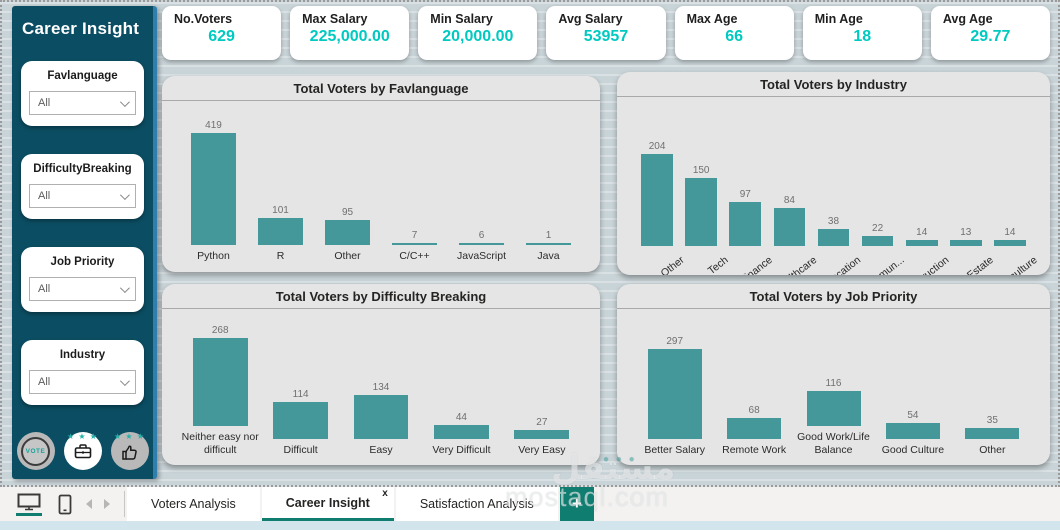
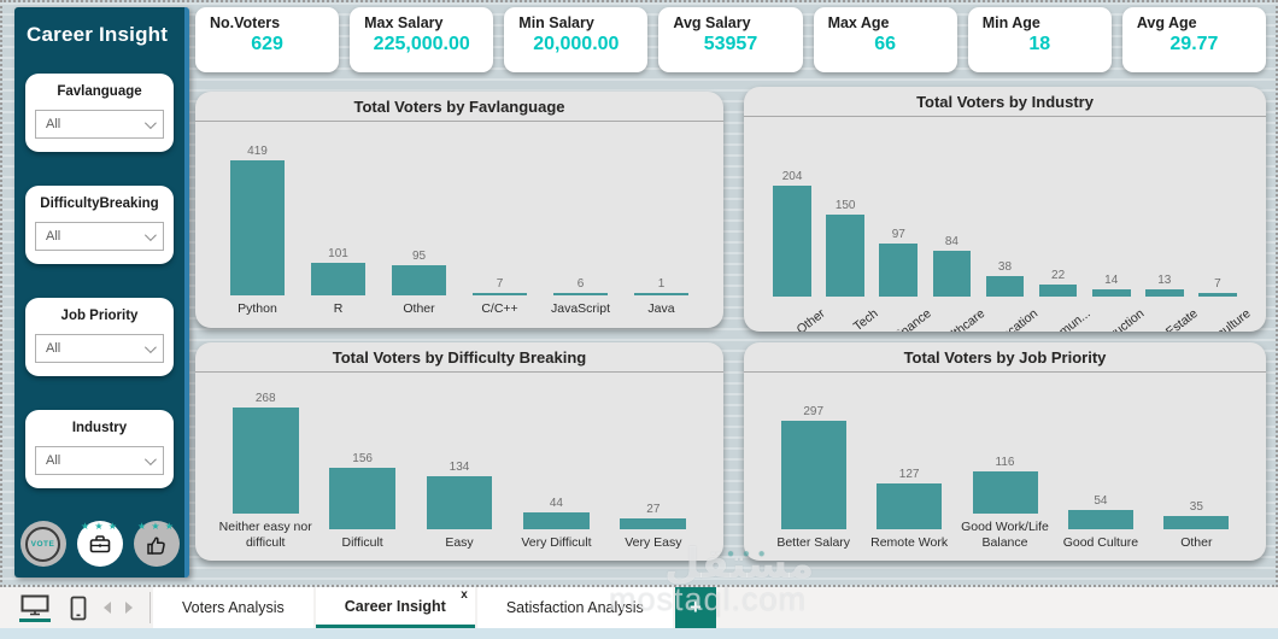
Total Voters by Industry/Agriculture: 14 -> 7
Total Voters by Difficulty Breaking/Difficult: 114 -> 156
Total Voters by Job Priority/Remote Work: 68 -> 127
